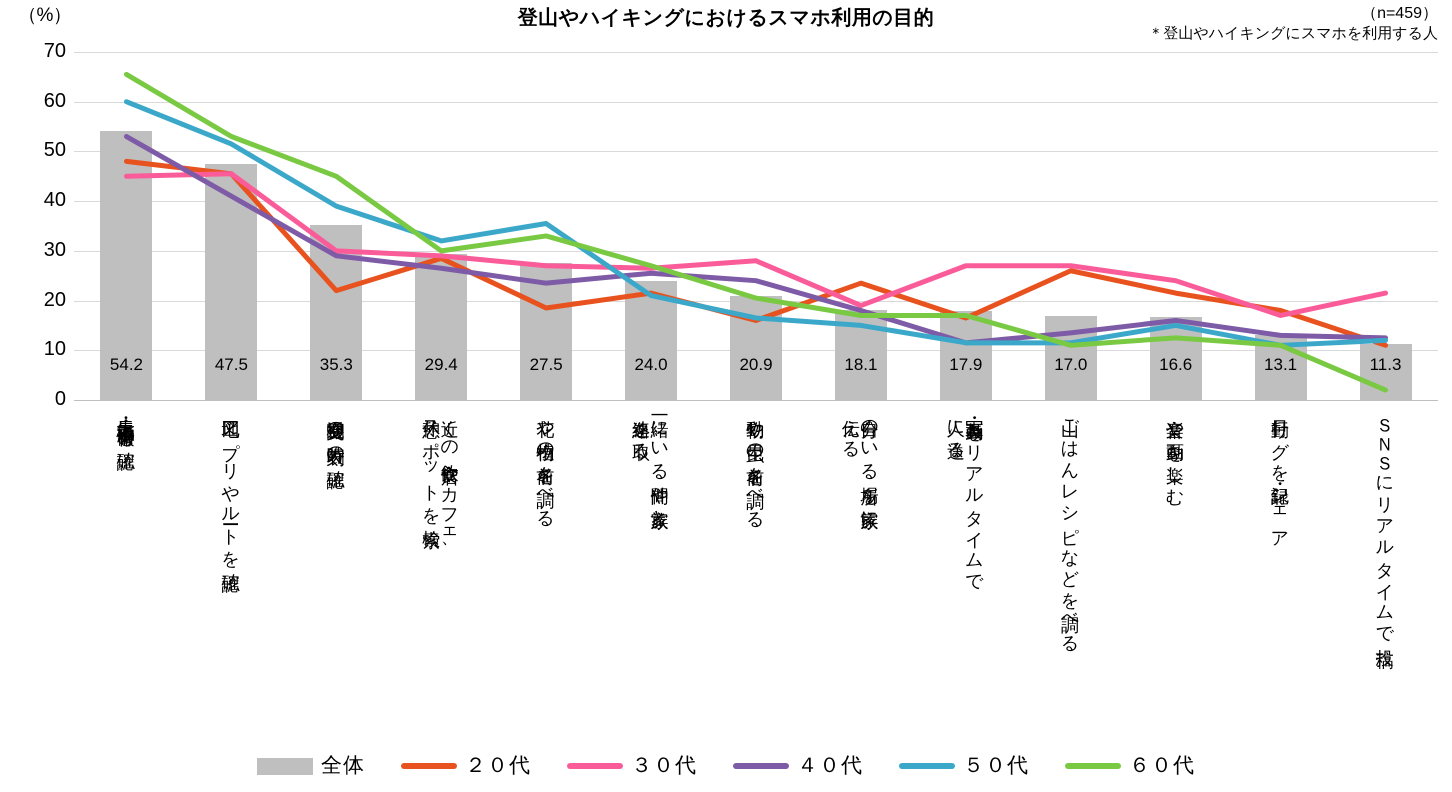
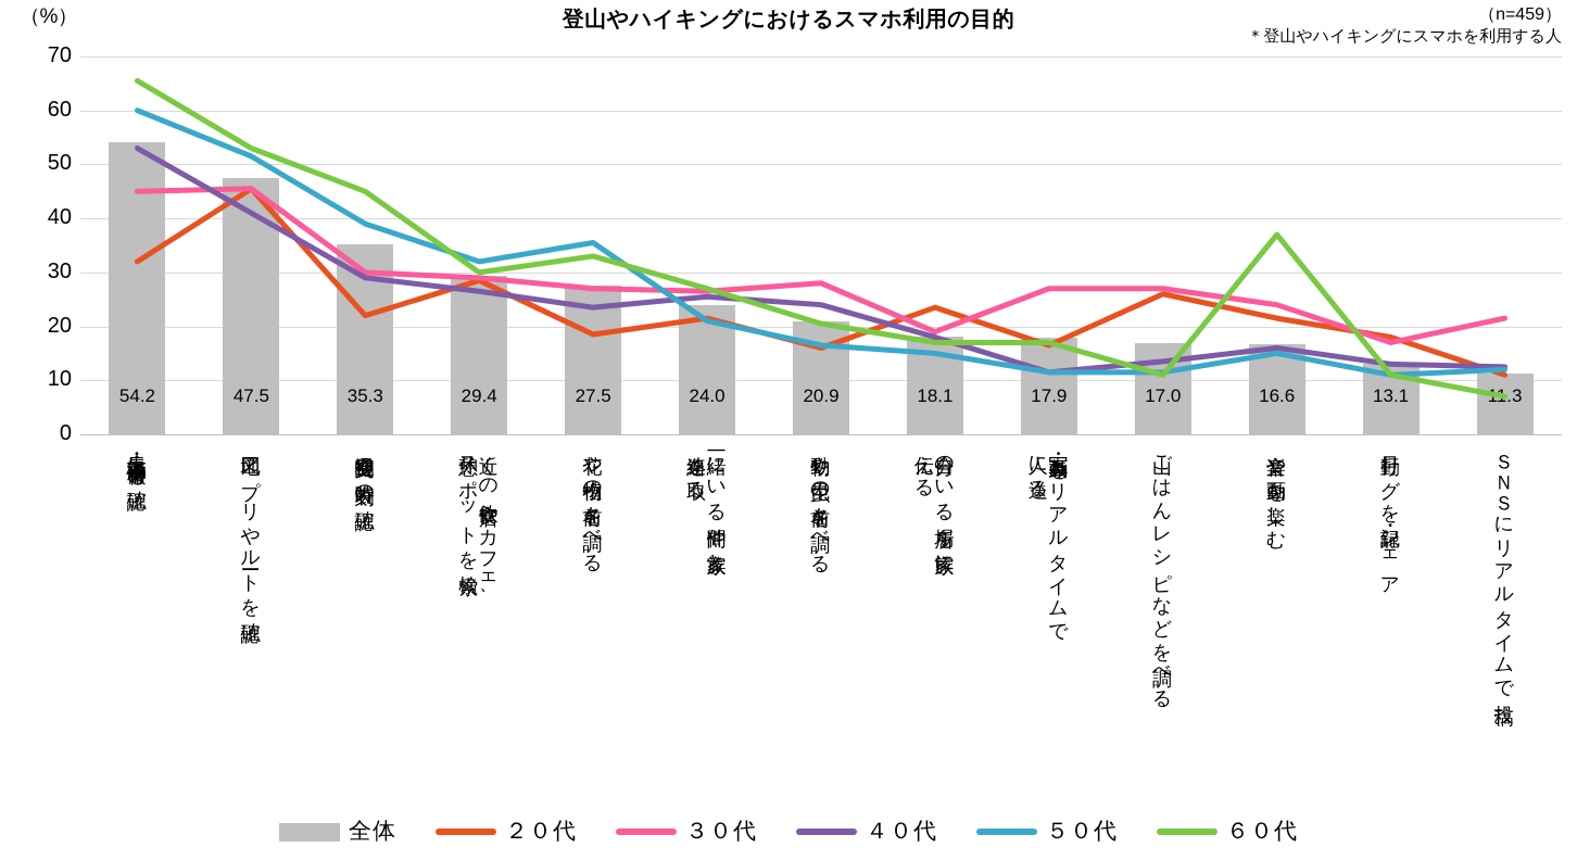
２０代/天気・気温・雨雲情報を確認: 48 -> 32
６０代/音楽や動画を楽しむ: 12 -> 37
６０代/ＳＮＳにリアルタイムで投稿: 2 -> 7
